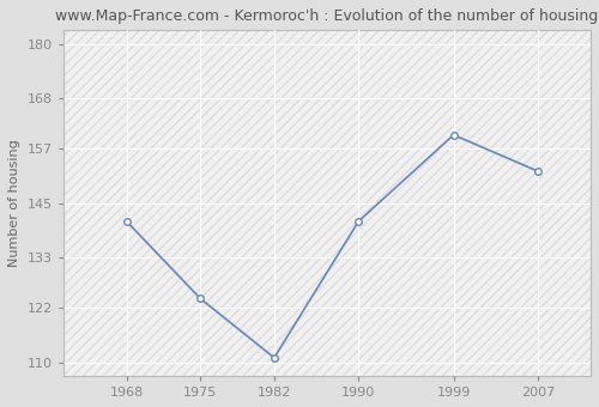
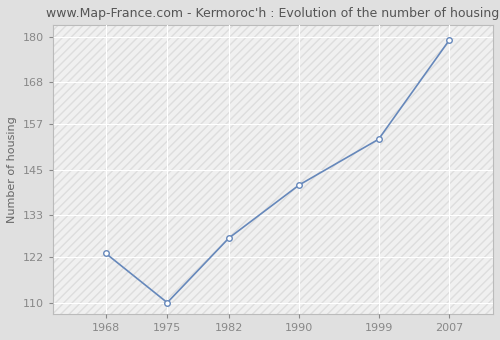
1968: 141 -> 123
1975: 124 -> 110
1982: 111 -> 127
1999: 160 -> 153
2007: 152 -> 179
